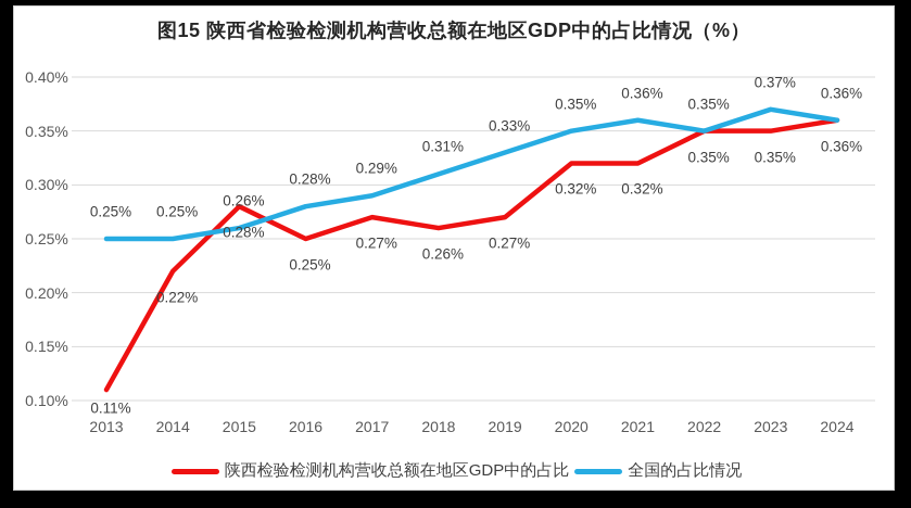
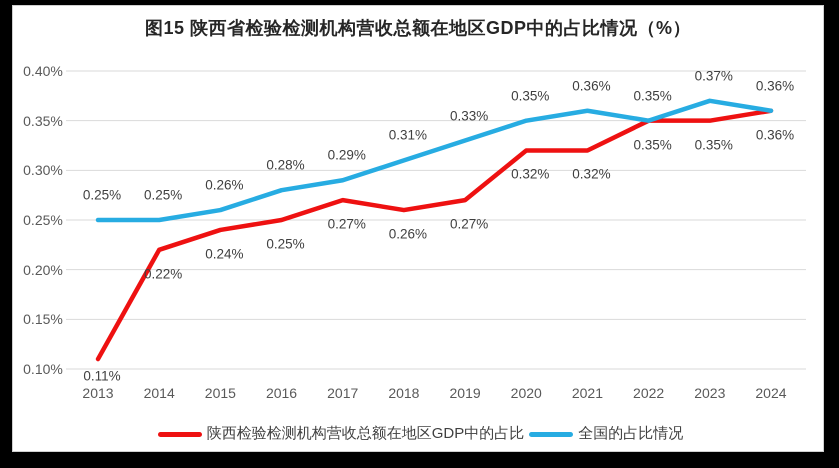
陕西检验检测机构营收总额在地区GDP中的占比/2015: 0.28% -> 0.24%
